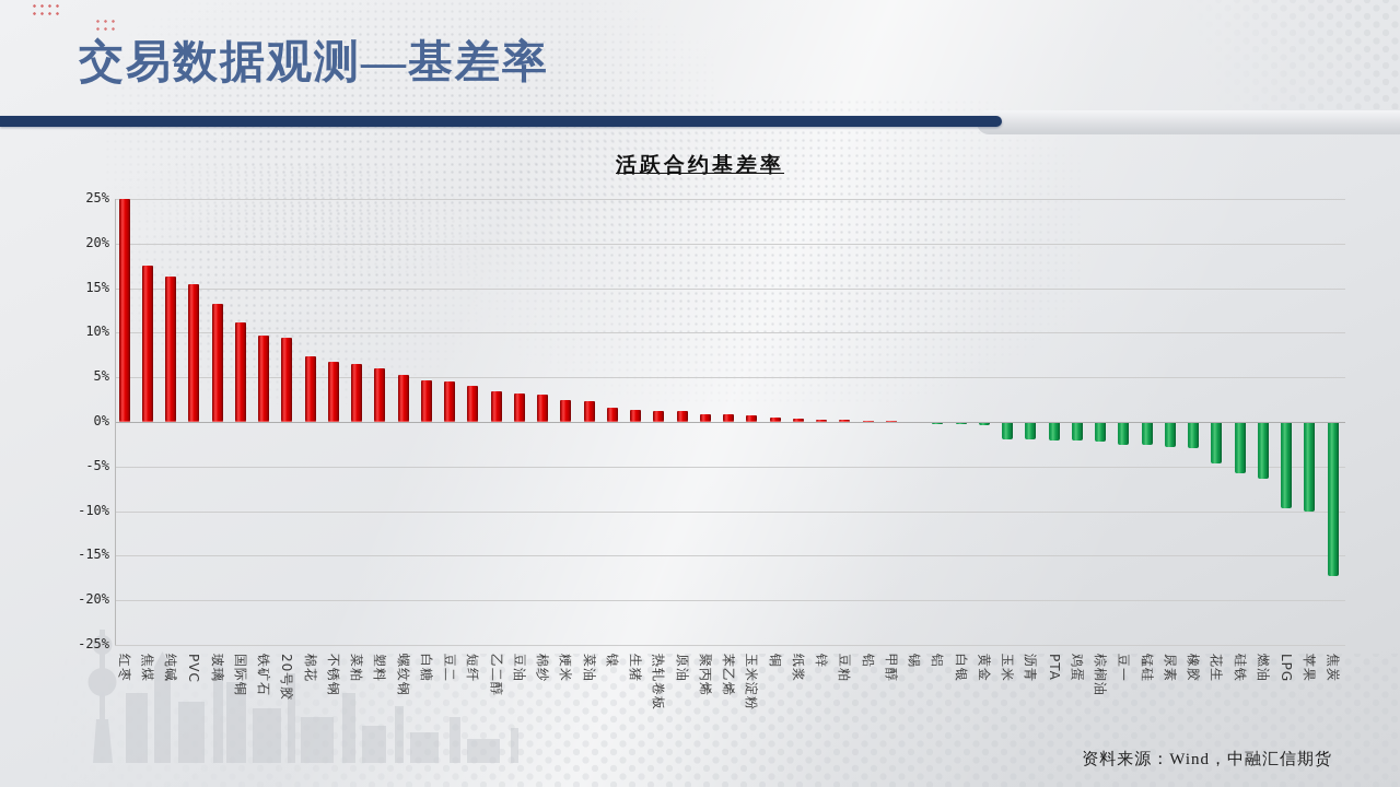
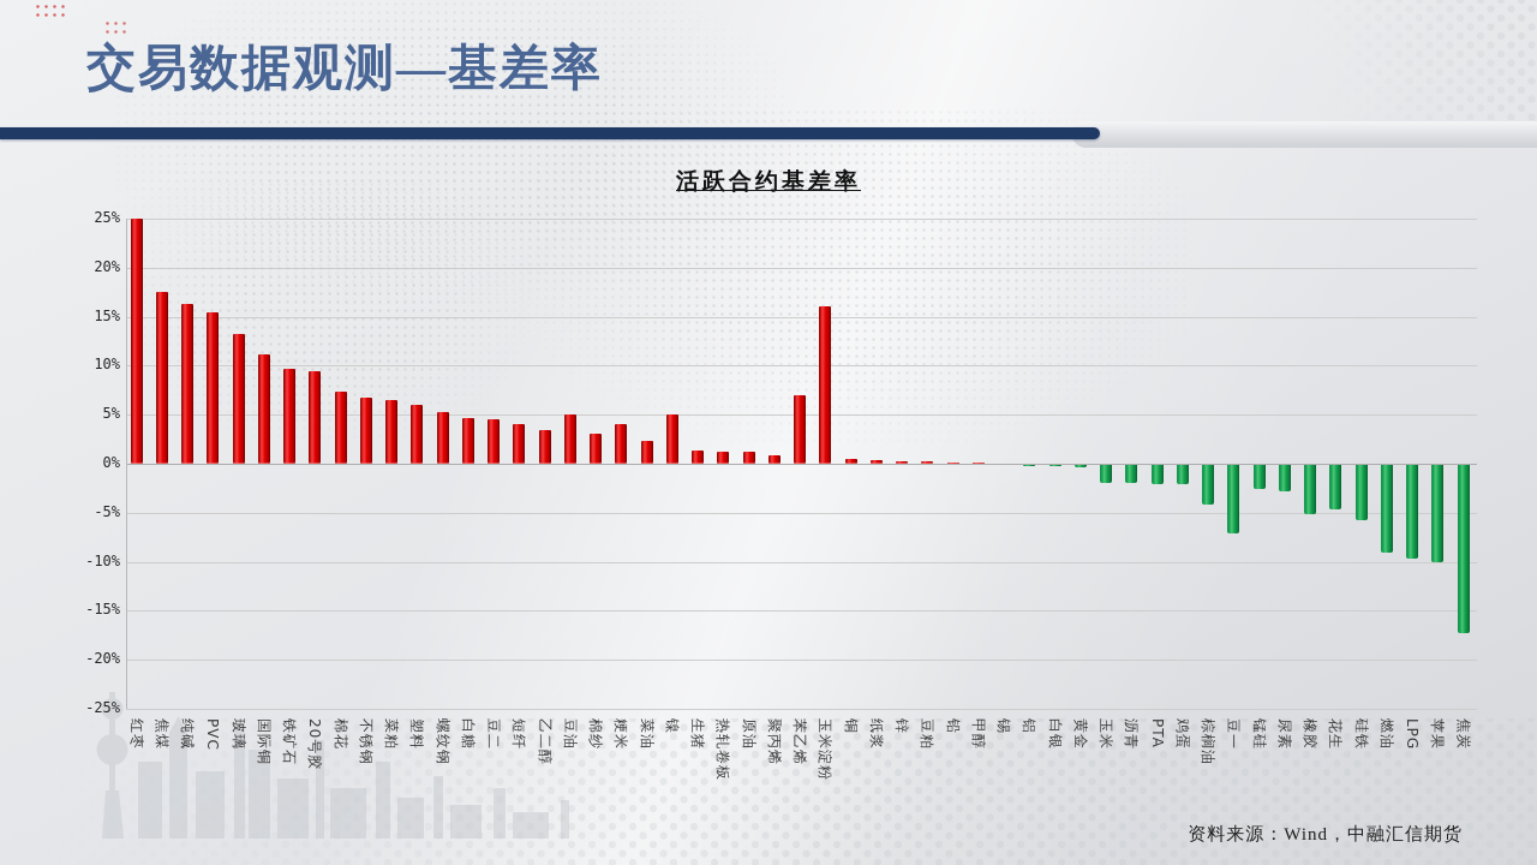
豆油: 3% -> 5%
粳米: 2% -> 4%
镍: 2% -> 5%
苯乙烯: 1% -> 7%
玉米淀粉: 1% -> 16%
棕榈油: -2% -> -4%
豆一: -2% -> -7%
橡胶: -3% -> -5%
燃油: -6% -> -9%
